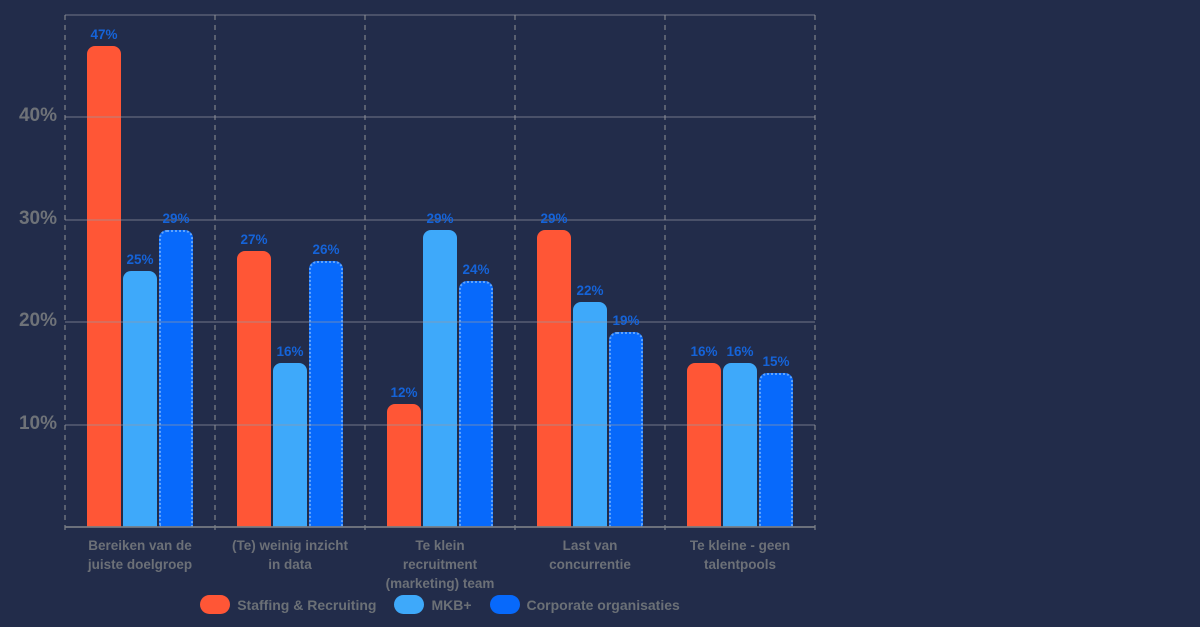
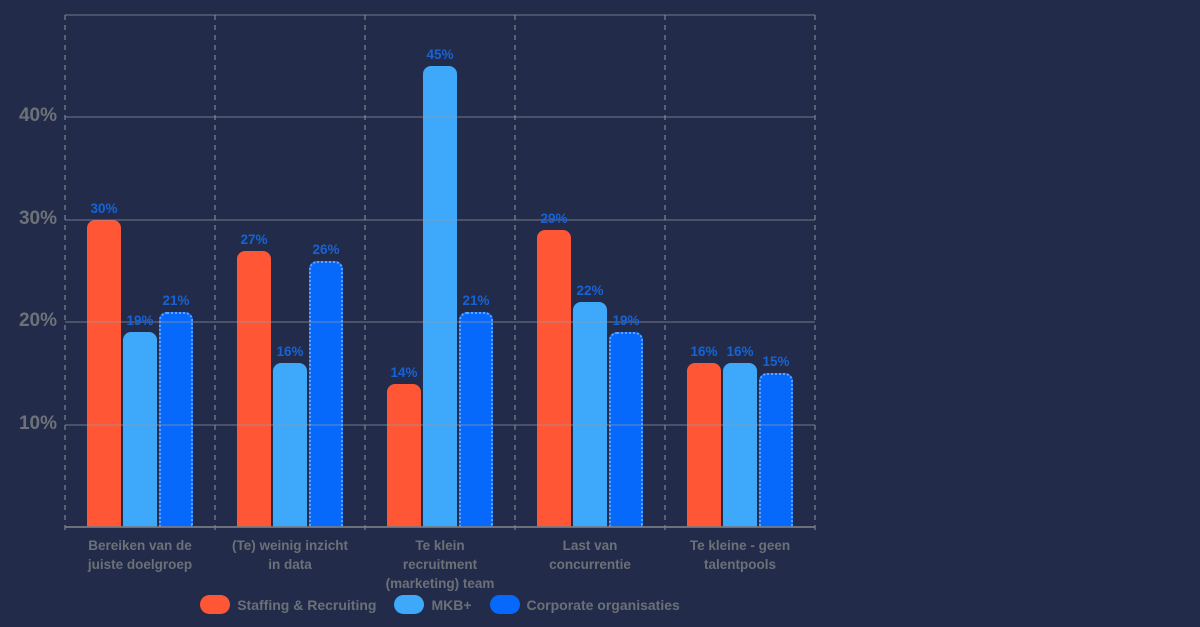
Staffing & Recruiting/Bereiken van de juiste doelgroep: 47% -> 30%
MKB+/Bereiken van de juiste doelgroep: 25% -> 19%
Corporate organisaties/Bereiken van de juiste doelgroep: 29% -> 21%
Staffing & Recruiting/Te klein recruitment (marketing) team: 12% -> 14%
MKB+/Te klein recruitment (marketing) team: 29% -> 45%
Corporate organisaties/Te klein recruitment (marketing) team: 24% -> 21%
